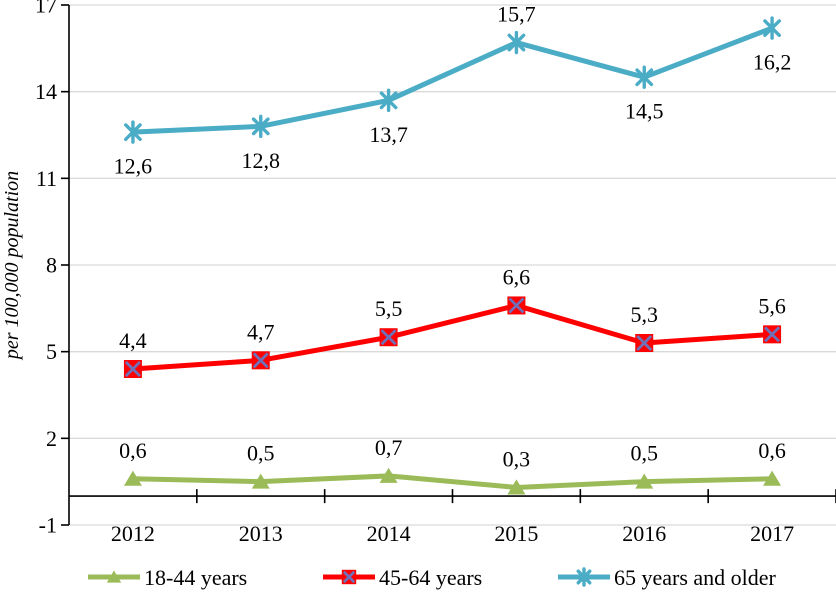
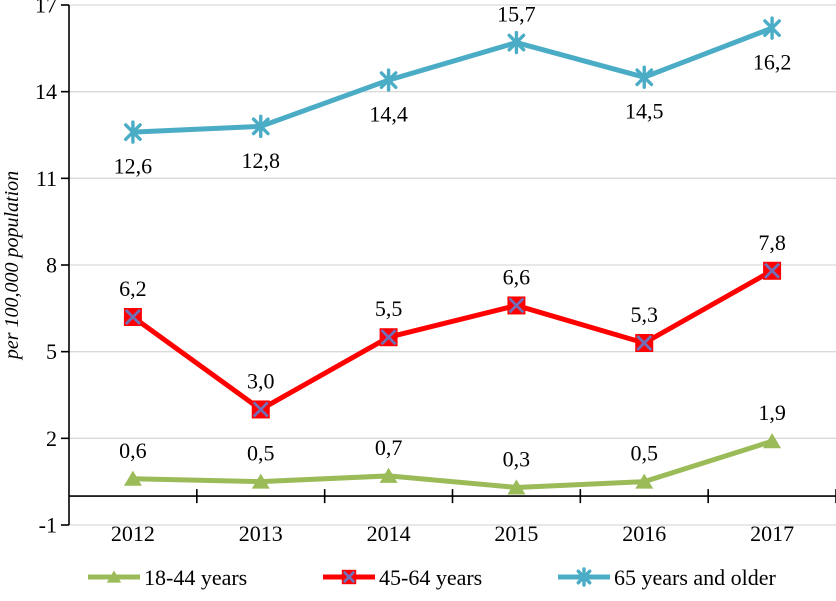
45-64 years/2012: 4,4 -> 6,2
45-64 years/2013: 4,7 -> 3,0
65 years and older/2014: 13,7 -> 14,4
18-44 years/2017: 0,6 -> 1,9
45-64 years/2017: 5,6 -> 7,8
